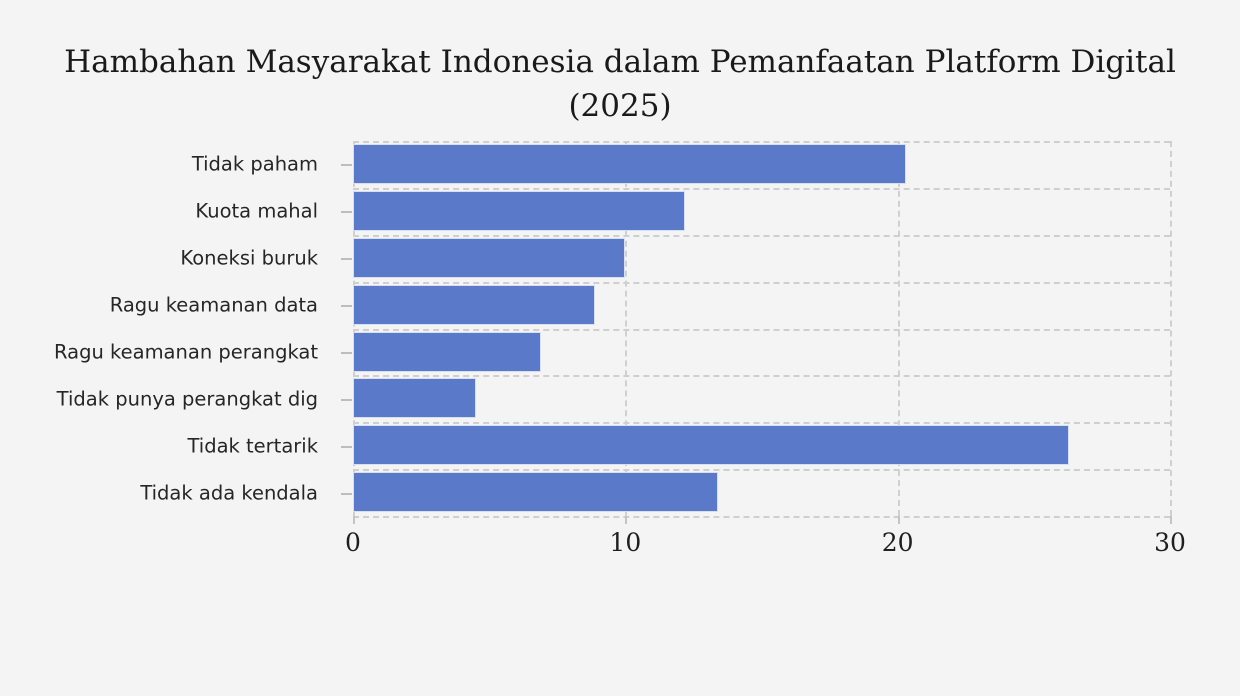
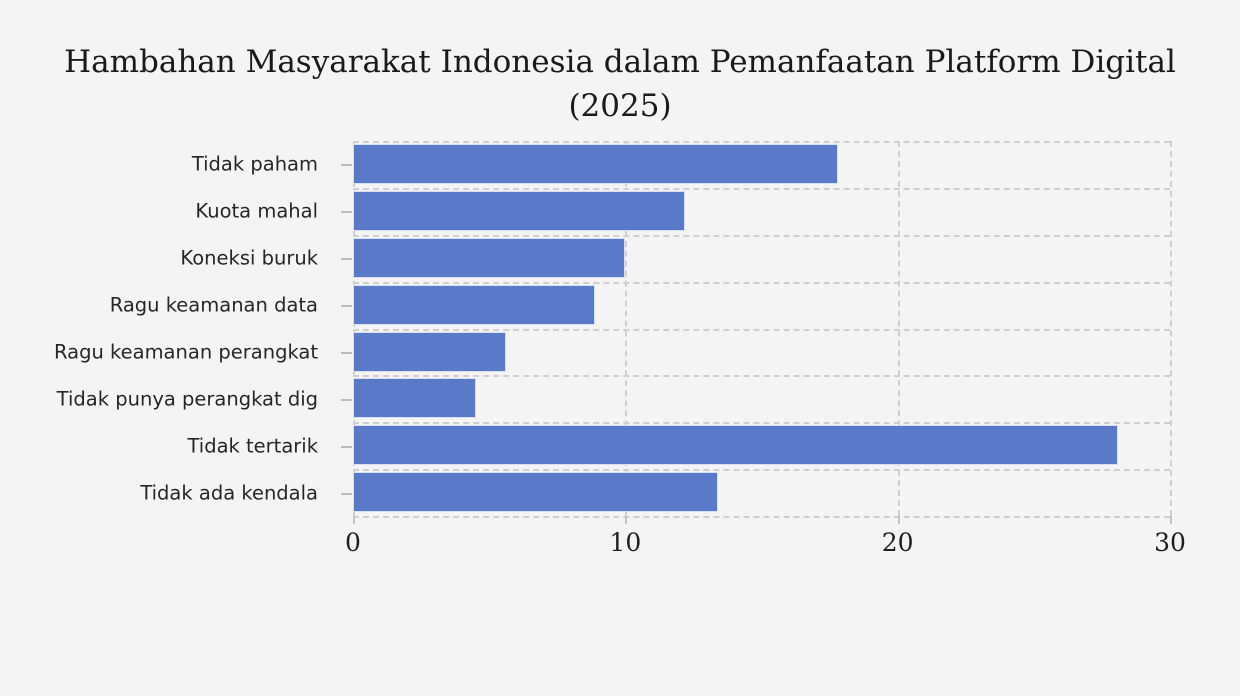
Tidak paham: 20.3 -> 17.8
Ragu keamanan perangkat: 6.9 -> 5.6
Tidak tertarik: 26.3 -> 28.1
